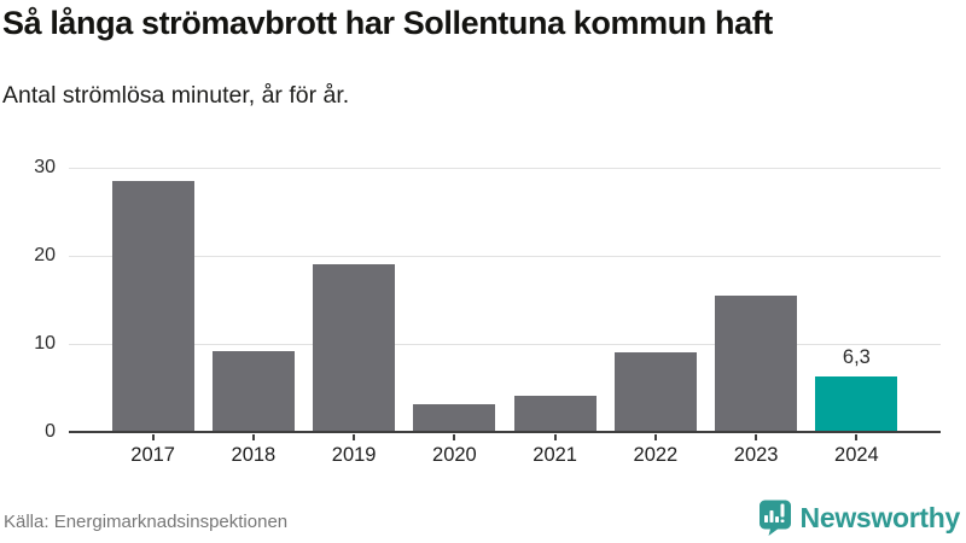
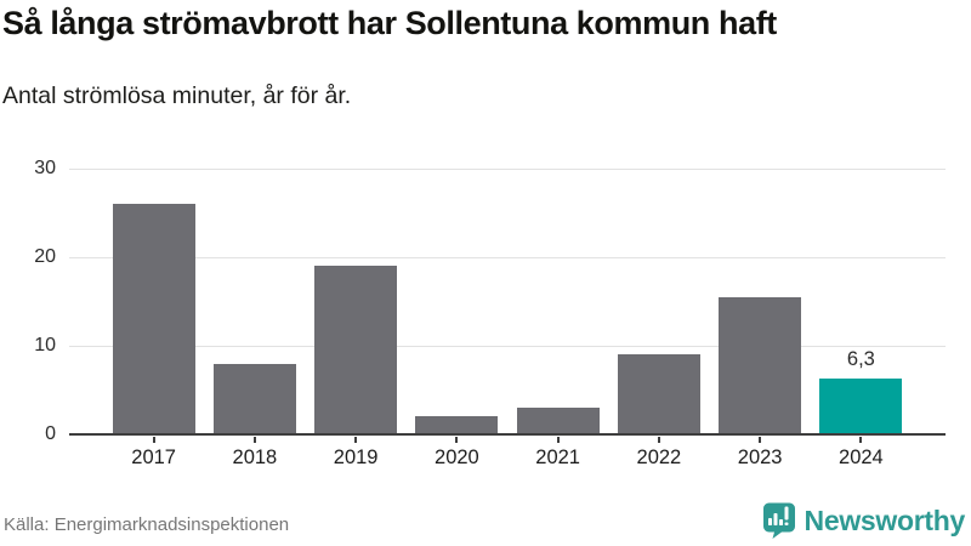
2017: 28 -> 26
2018: 9 -> 8
2020: 3 -> 2
2021: 4 -> 3
